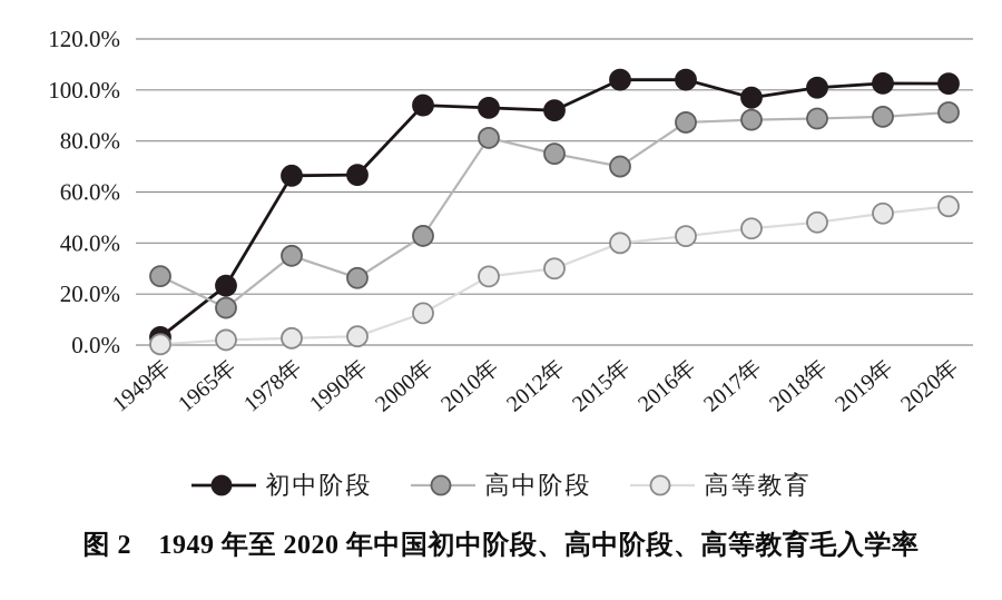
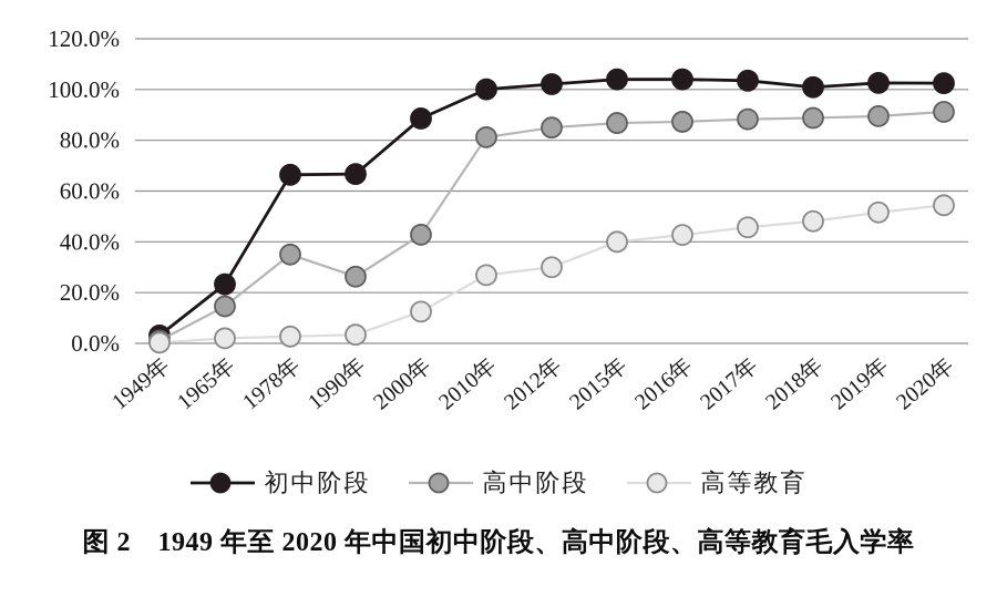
高中阶段/1949年: 27% -> 1%
初中阶段/2000年: 94% -> 89%
初中阶段/2010年: 93% -> 100%
初中阶段/2012年: 92% -> 102%
高中阶段/2012年: 75% -> 85%
高中阶段/2015年: 70% -> 87%
初中阶段/2017年: 97% -> 104%
